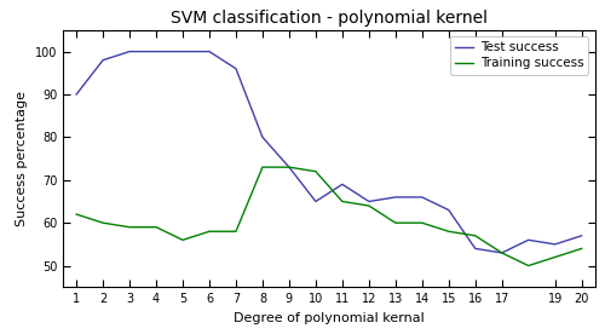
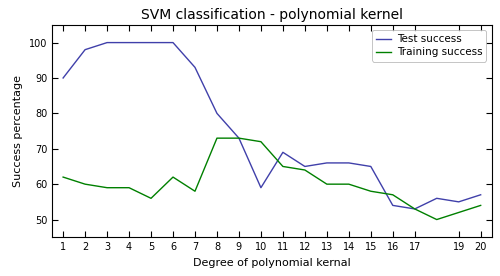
Training success/6: 58 -> 62
Test success/7: 96 -> 93
Test success/10: 65 -> 59
Test success/15: 63 -> 65
